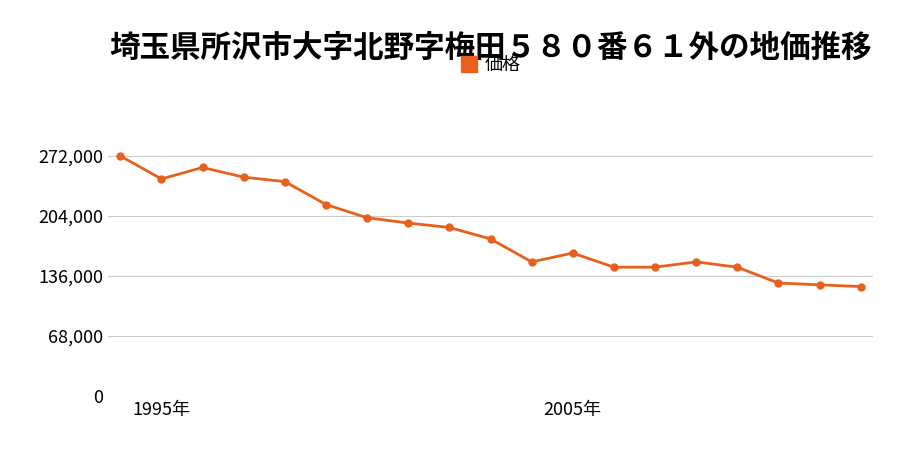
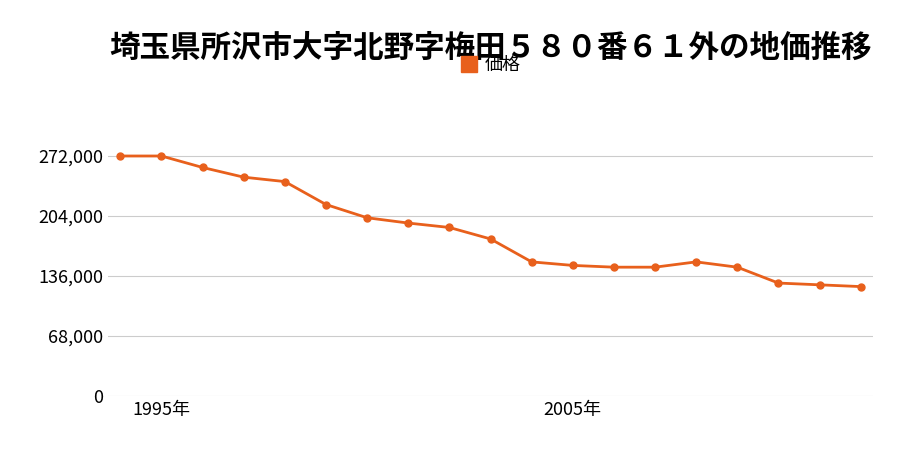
1995年: 246,000 -> 272,000
2005年: 162,000 -> 148,000
